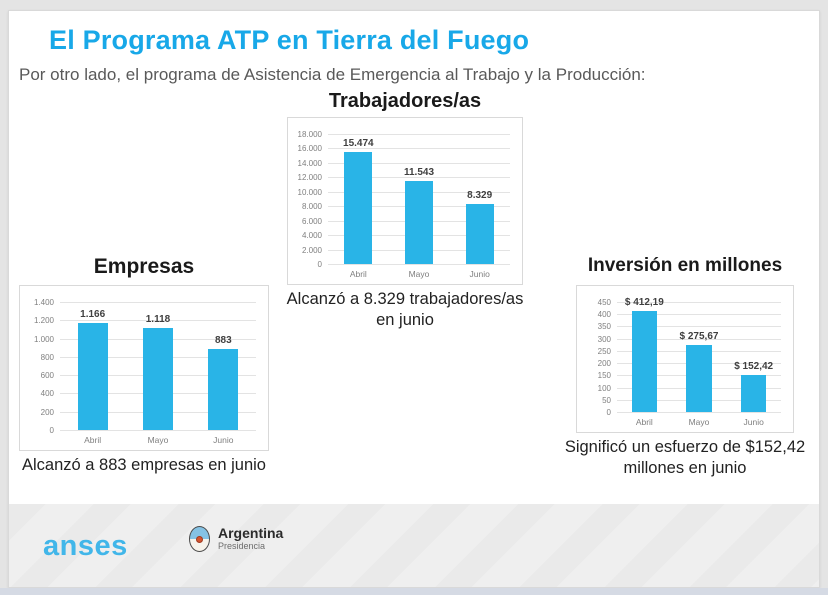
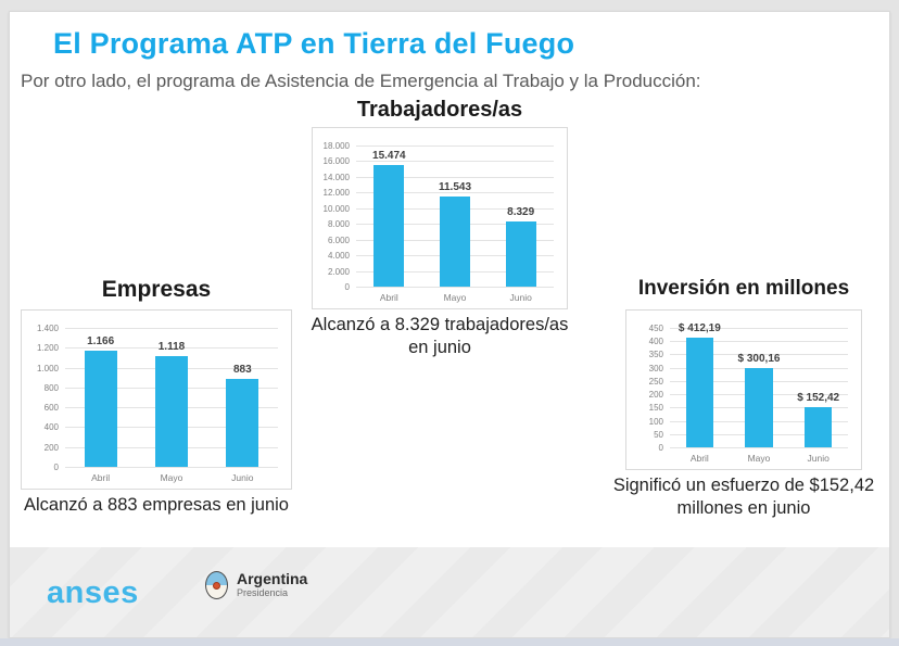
Inversión en millones/Mayo: 275,67 -> 300,16
